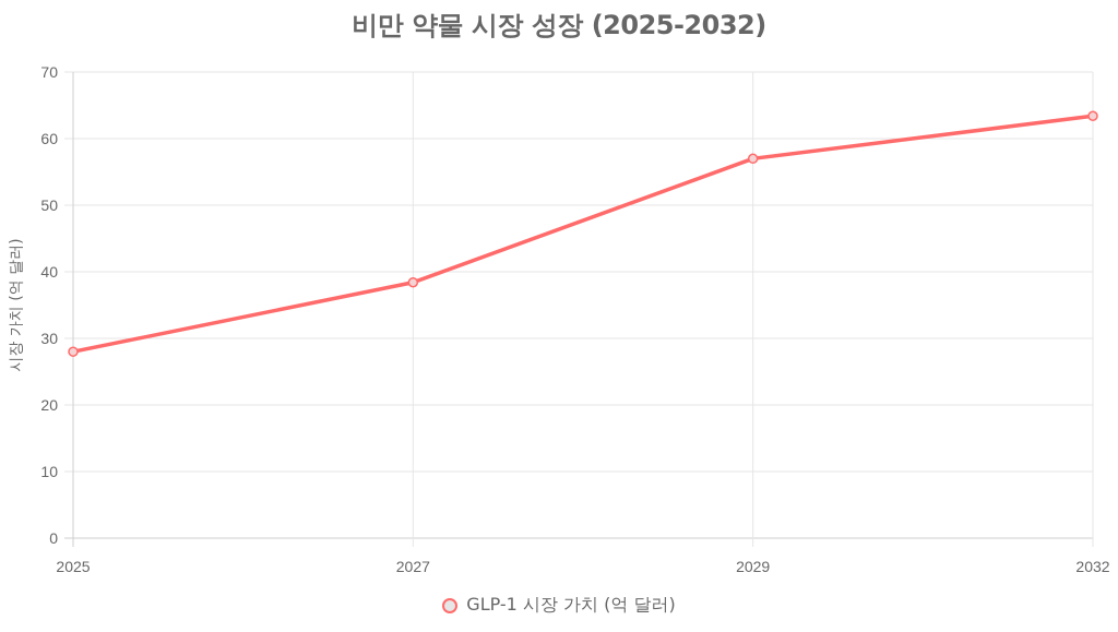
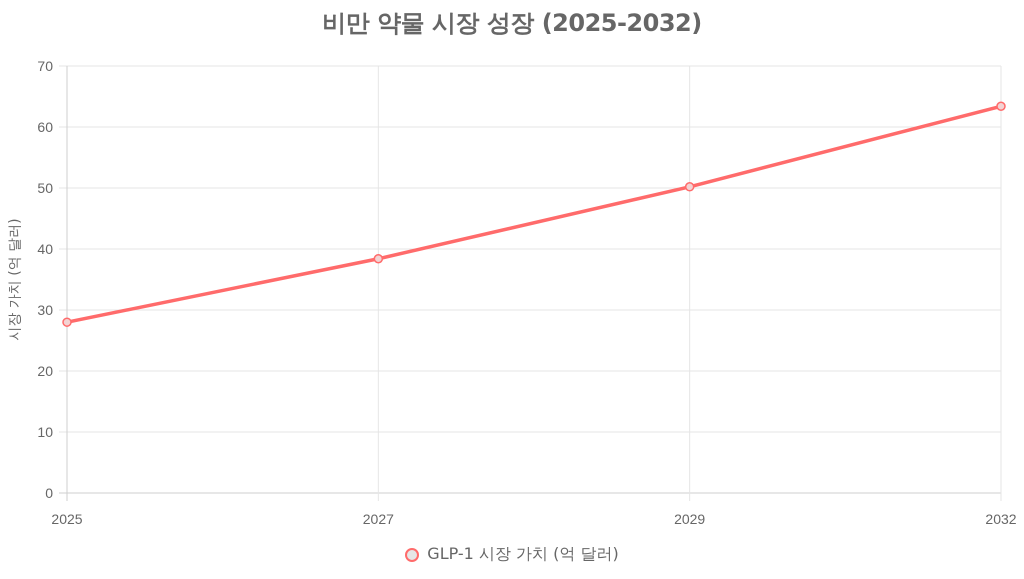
2029: 57 -> 50
